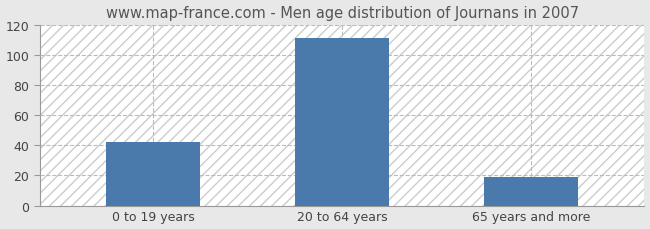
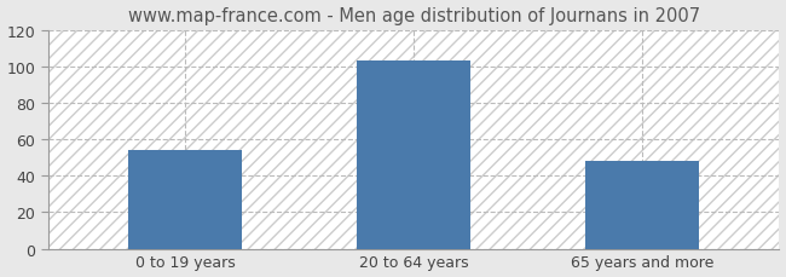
0 to 19 years: 42 -> 54
20 to 64 years: 111 -> 103
65 years and more: 19 -> 48
